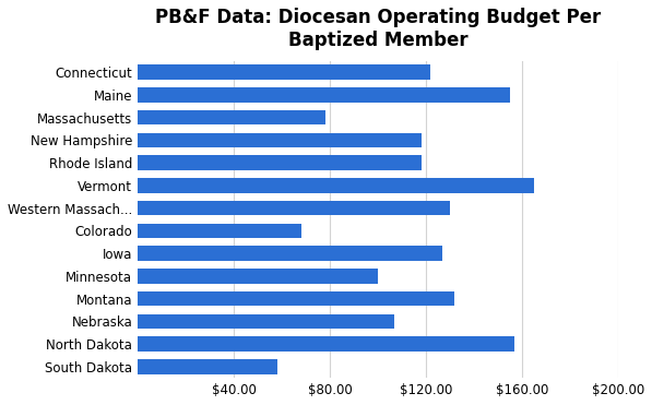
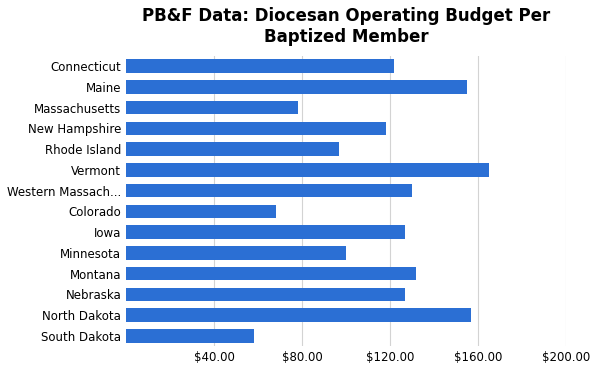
Rhode Island: $118 -> $97
Nebraska: $107 -> $127
